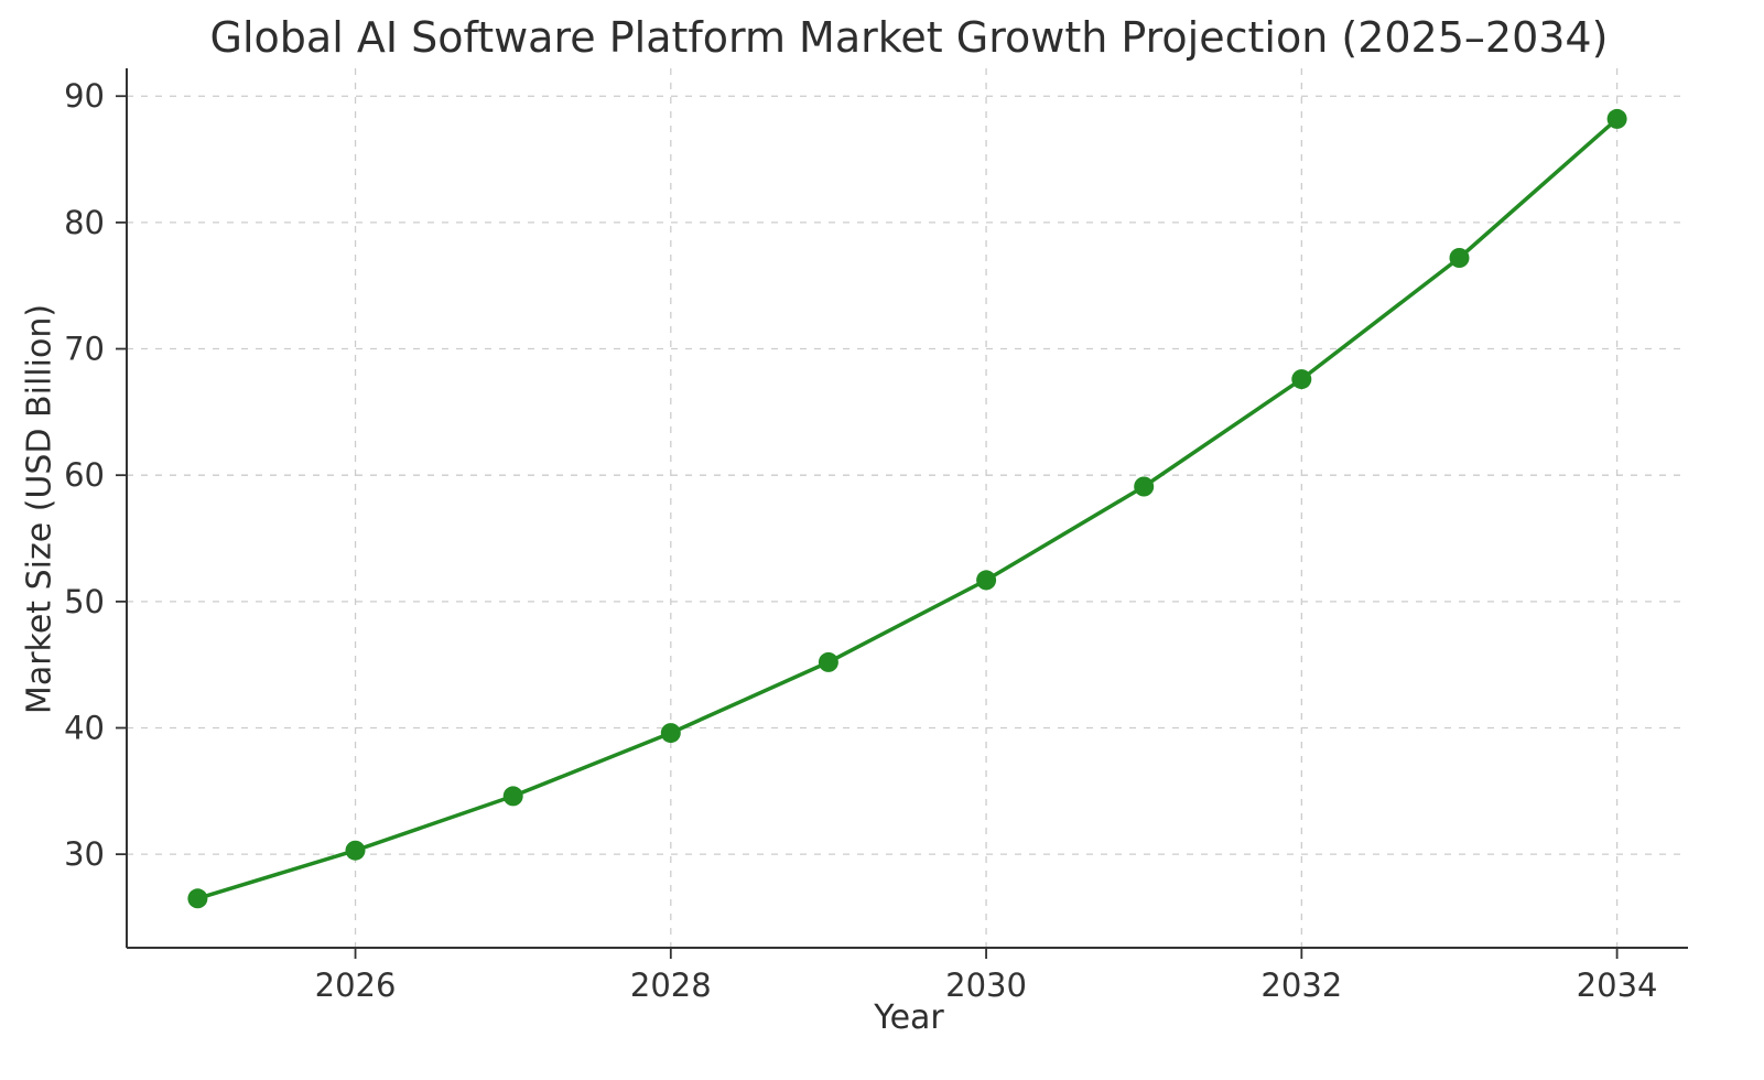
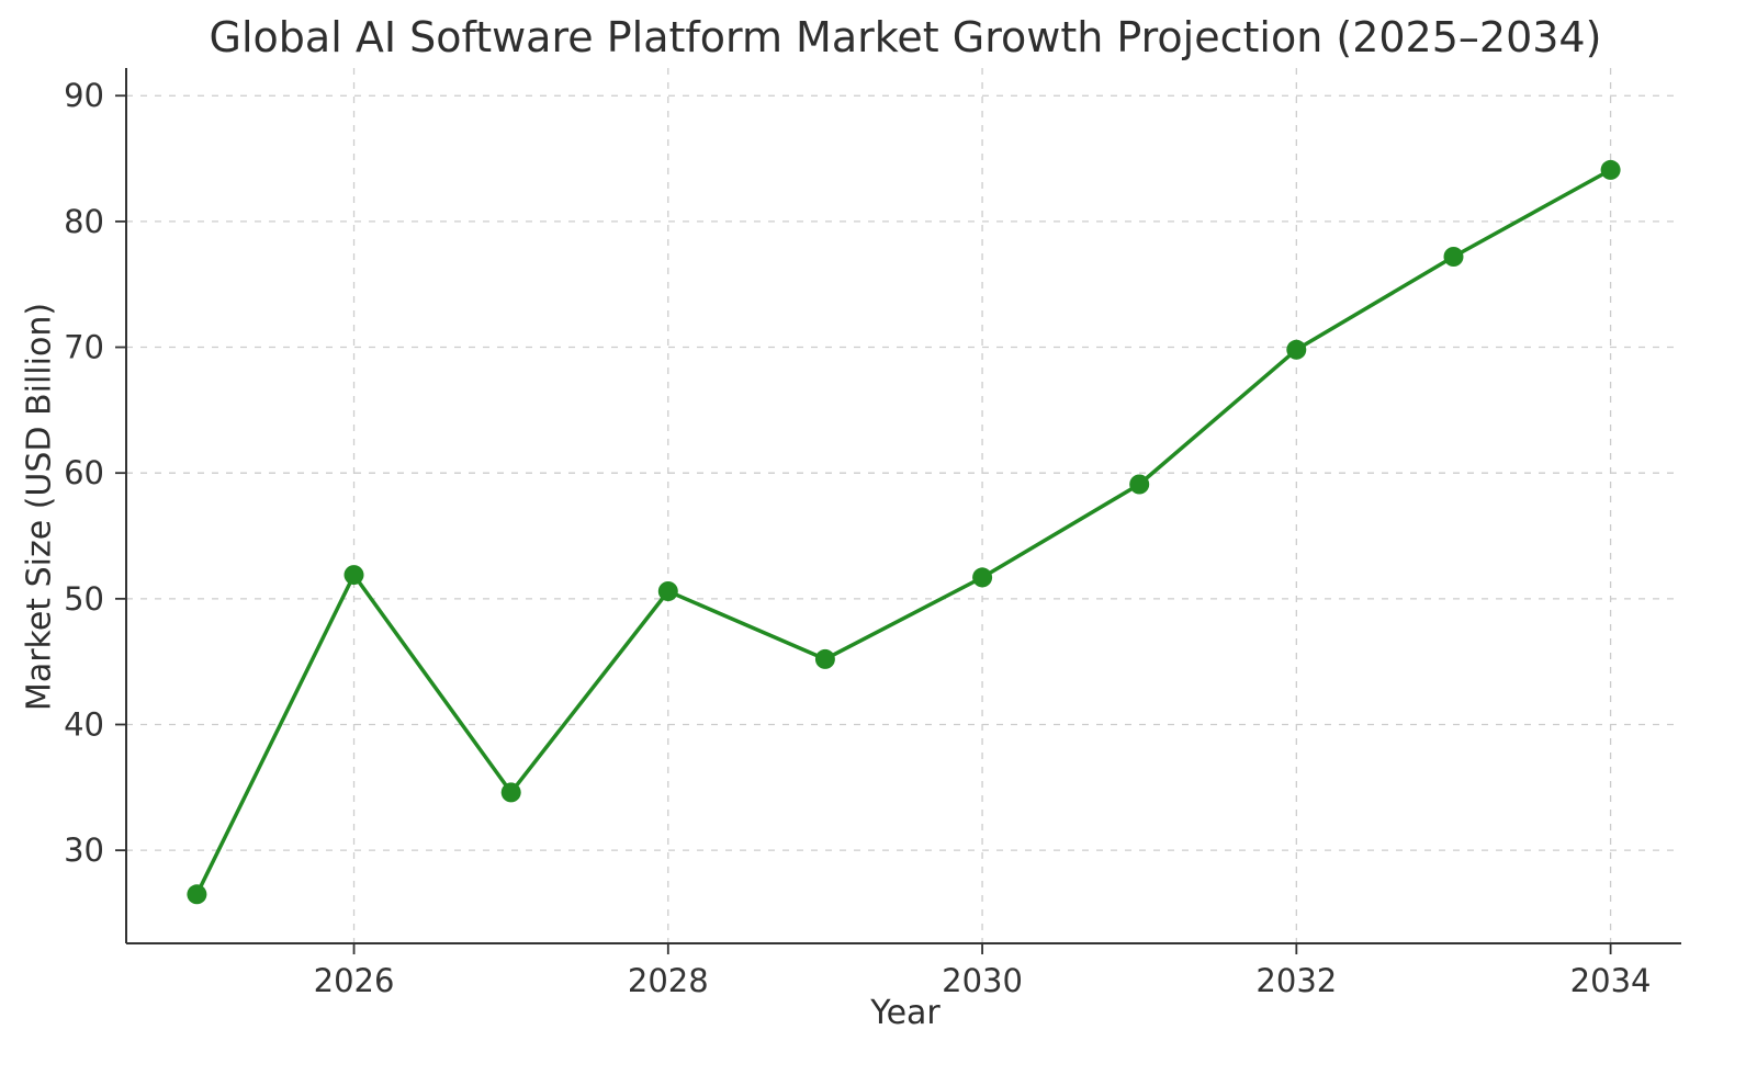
2026: 30.3 -> 51.9
2028: 39.6 -> 50.6
2032: 67.6 -> 69.8
2034: 88.2 -> 84.1
